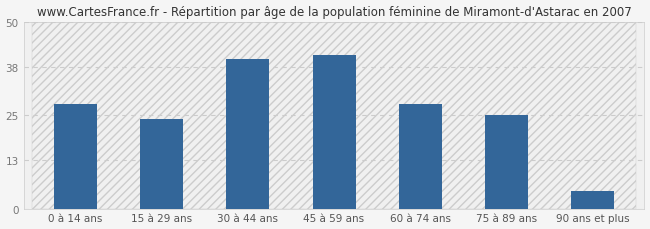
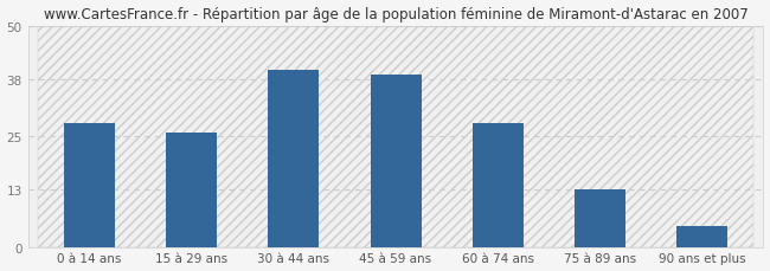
15 à 29 ans: 24 -> 26
45 à 59 ans: 41 -> 39
75 à 89 ans: 25 -> 13
